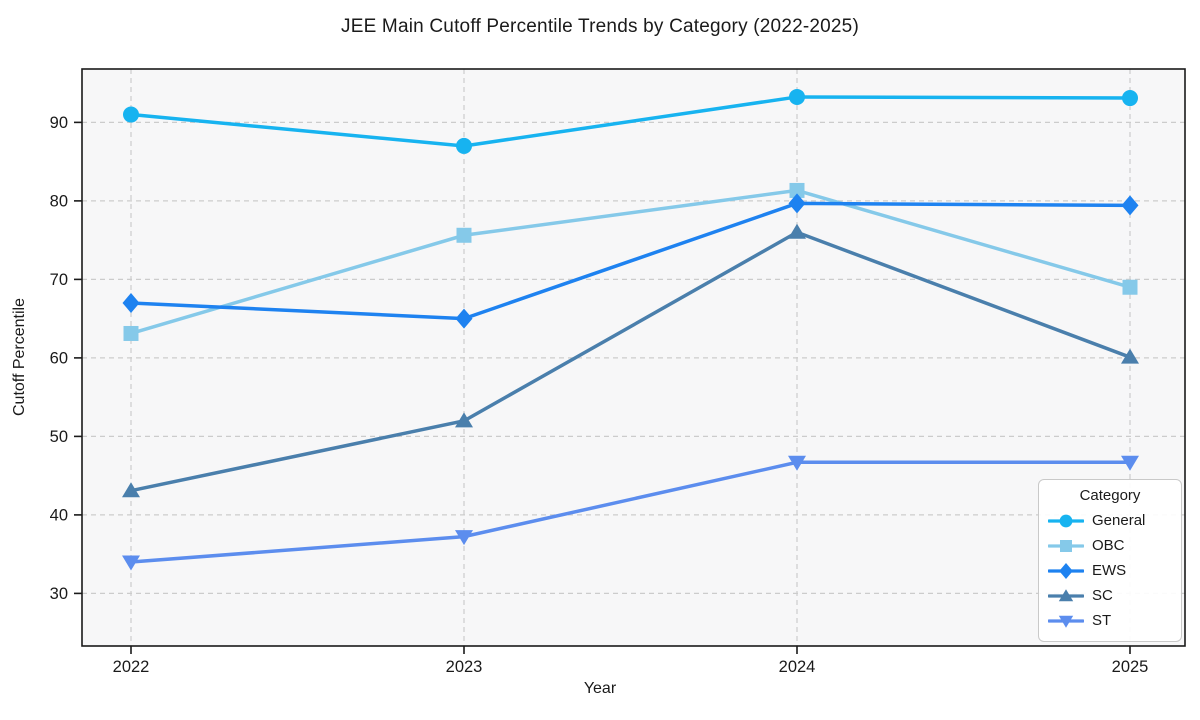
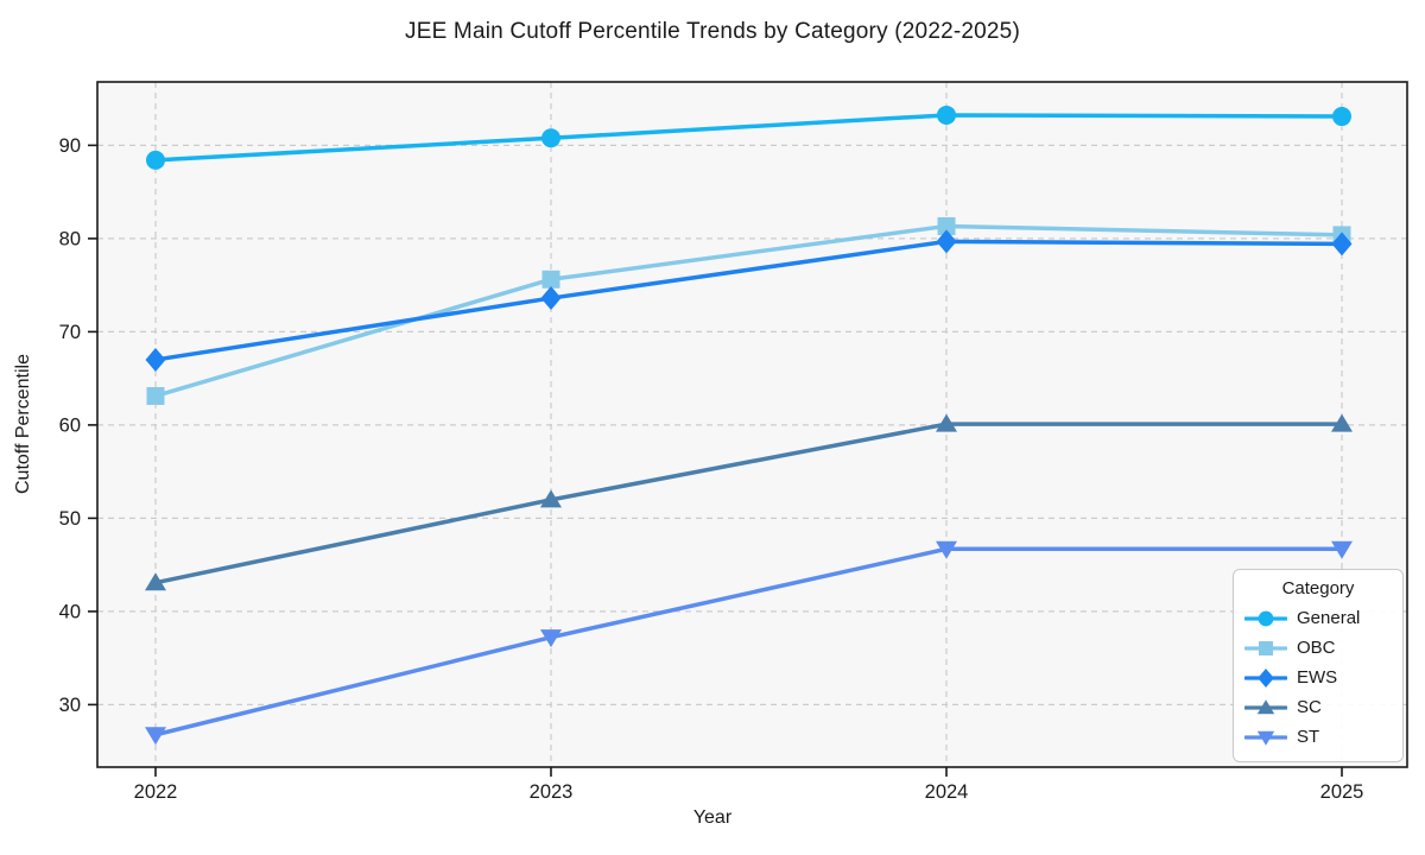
General/2022: 91 -> 88
ST/2022: 34 -> 27
General/2023: 87 -> 91
EWS/2023: 65 -> 74
SC/2024: 76 -> 60
OBC/2025: 69 -> 80
